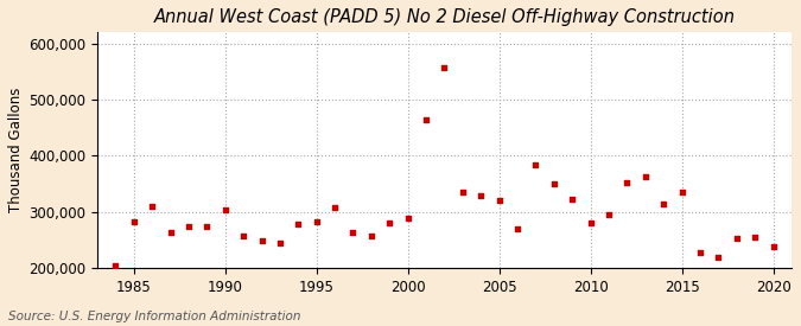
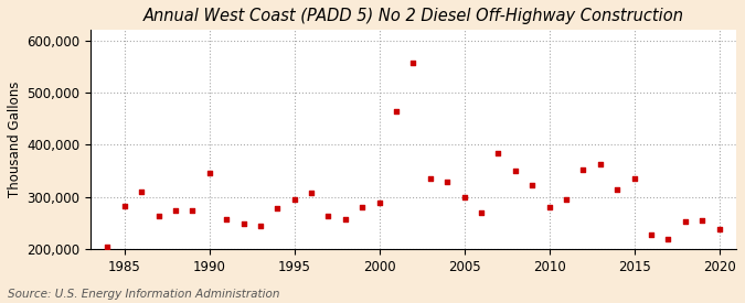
1990: 303,000 -> 345,000
1995: 282,000 -> 295,000
2005: 320,000 -> 300,000
